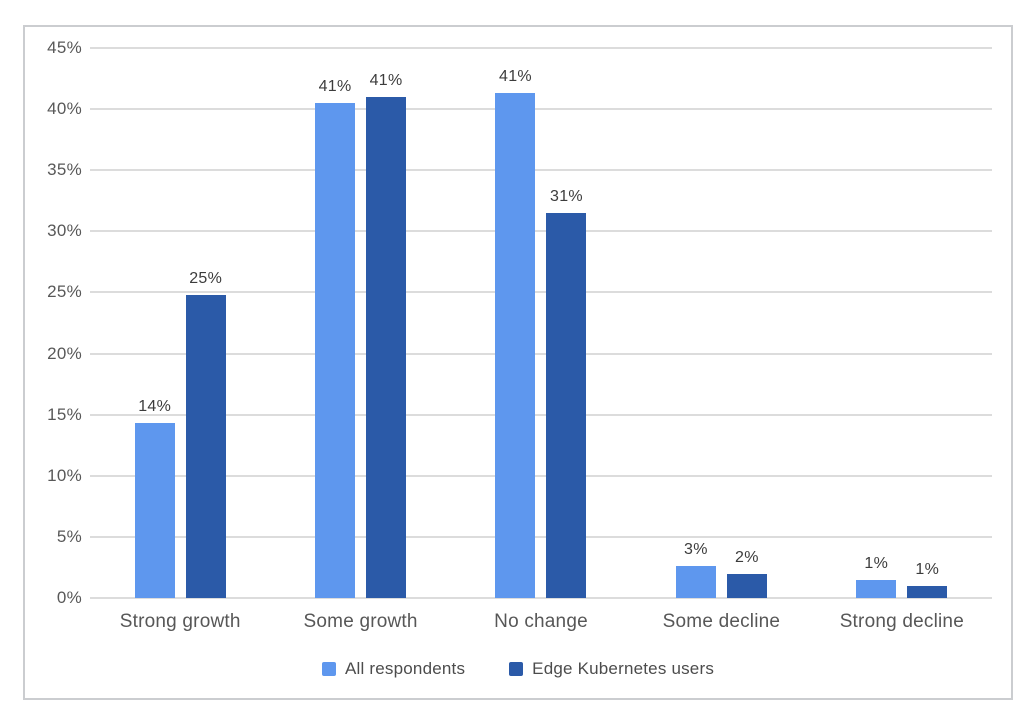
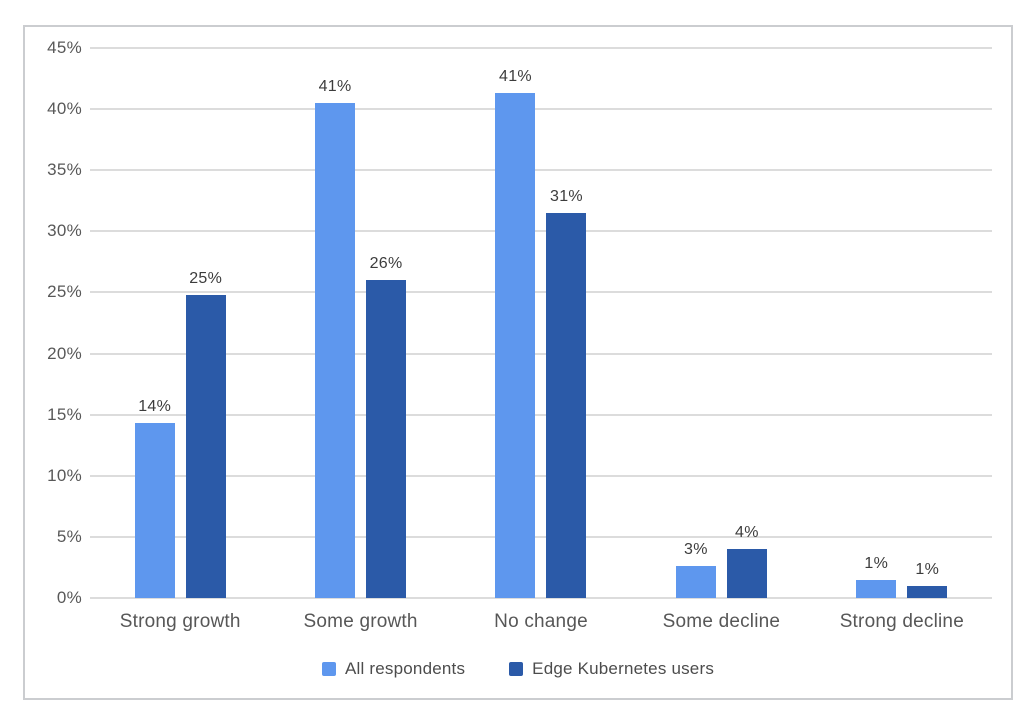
Edge Kubernetes users/Some growth: 41% -> 26%
Edge Kubernetes users/Some decline: 2% -> 4%
